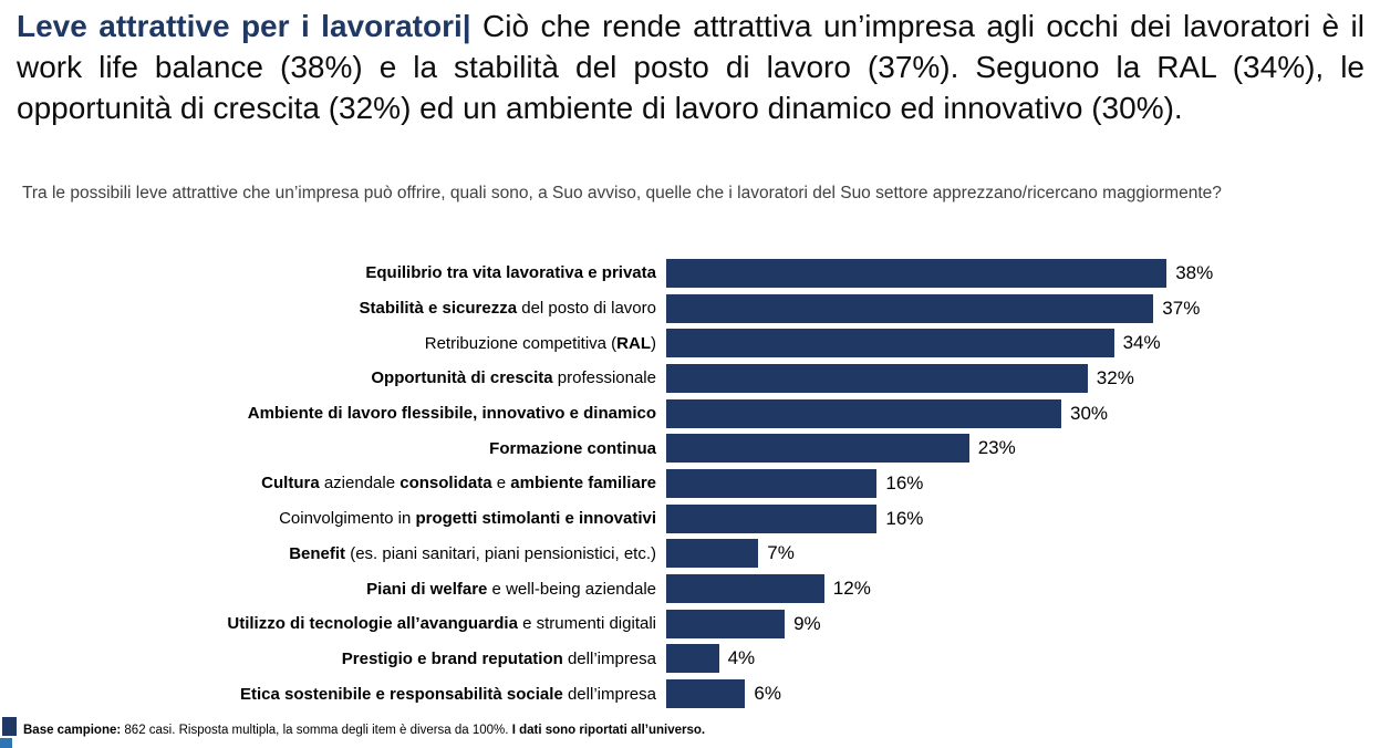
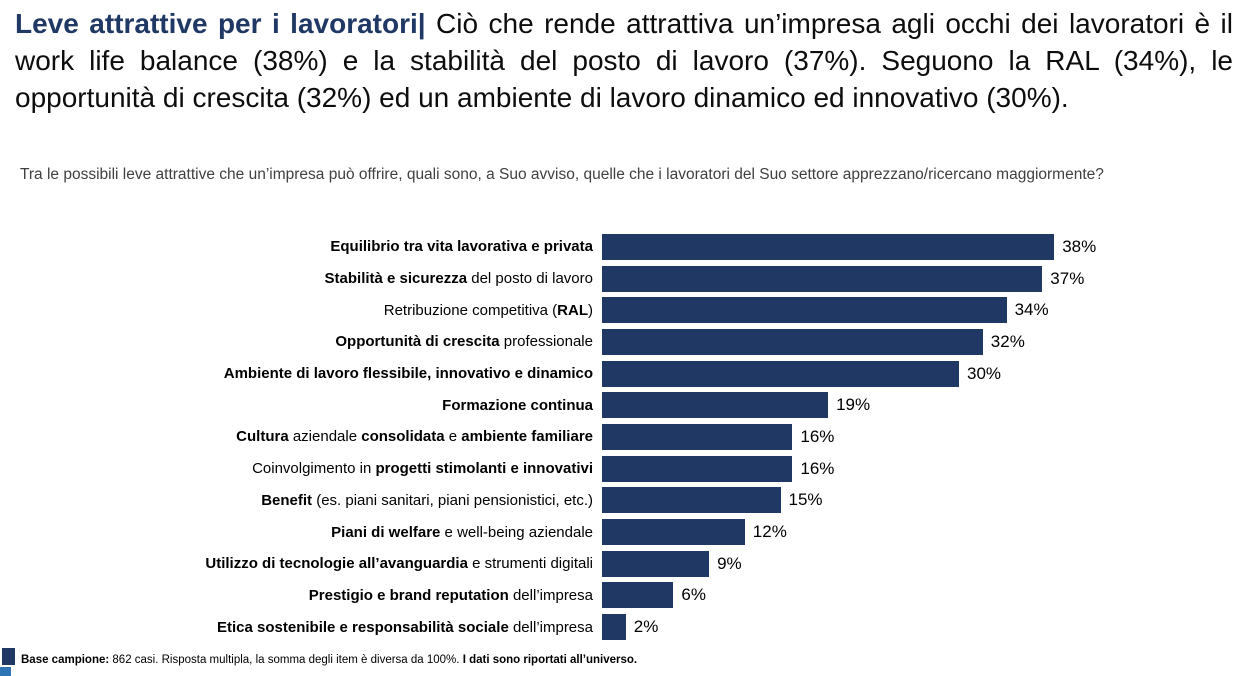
Formazione continua: 23% -> 19%
Benefit (es. piani sanitari, piani pensionistici, etc.): 7% -> 15%
Prestigio e brand reputation dell’impresa: 4% -> 6%
Etica sostenibile e responsabilità sociale dell’impresa: 6% -> 2%
